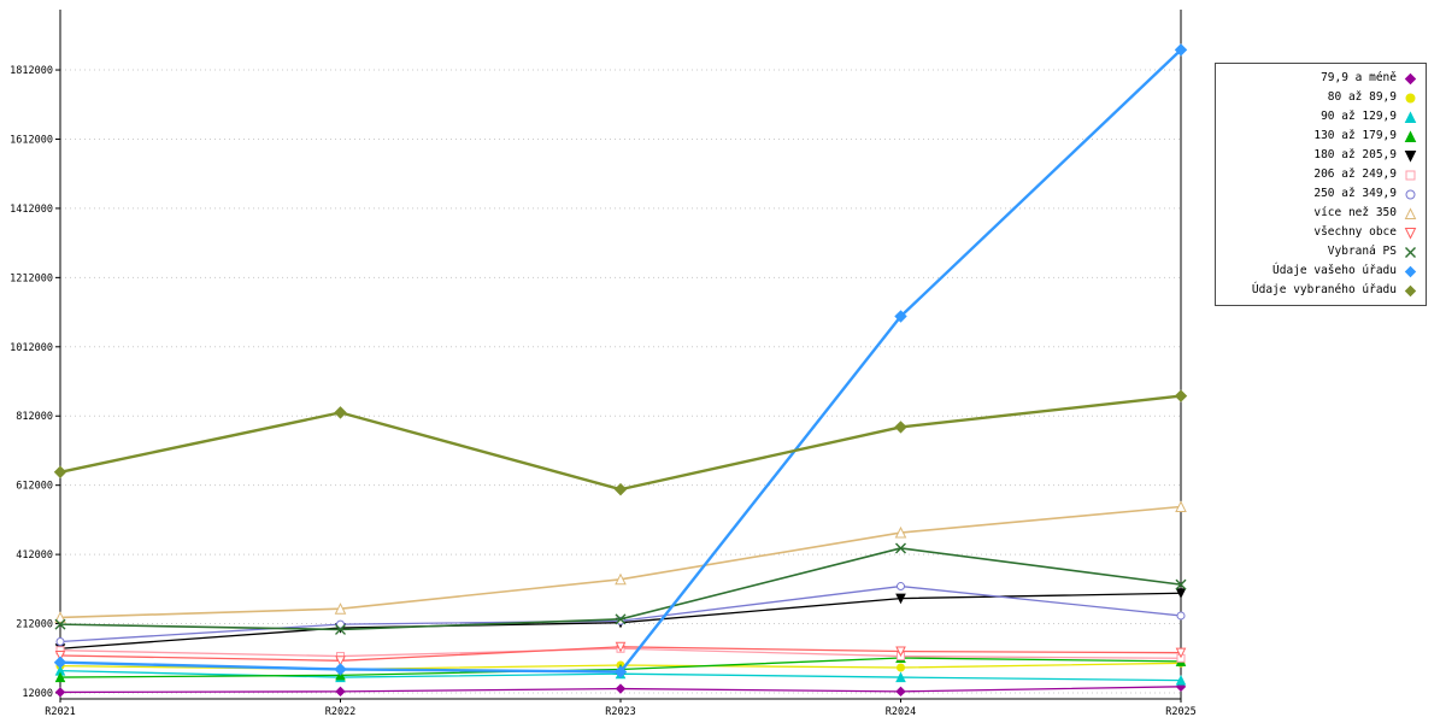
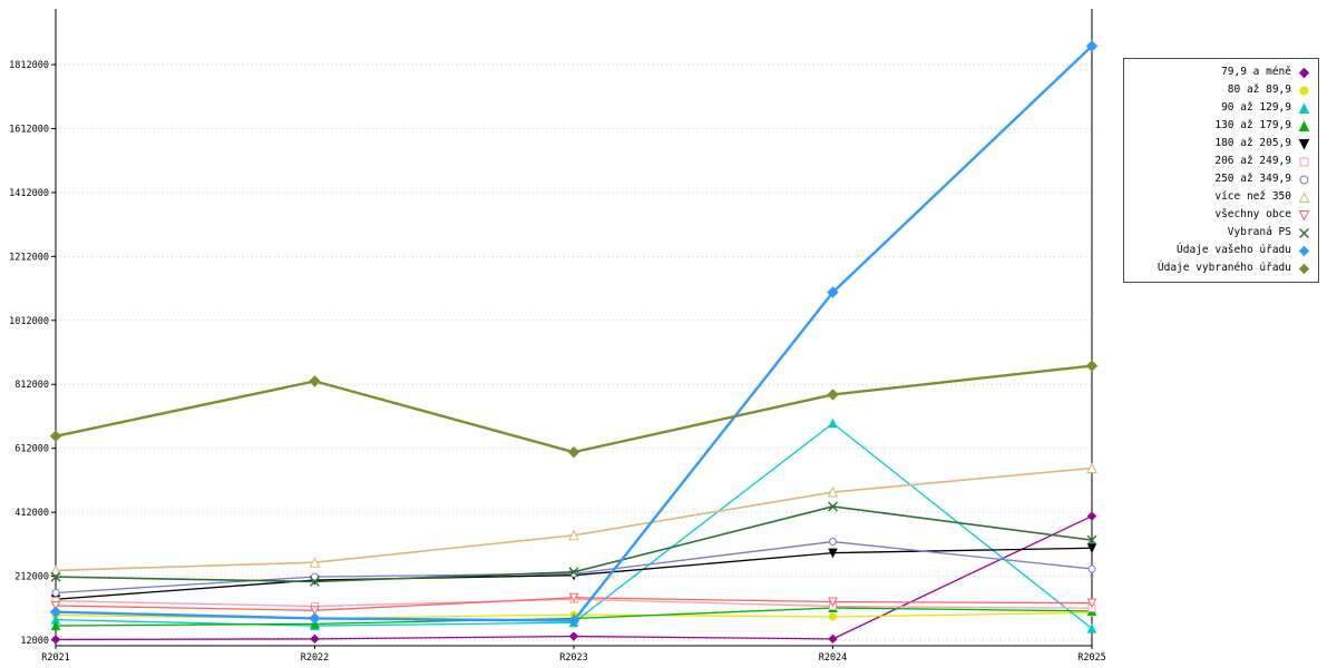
90 až 129,9/R2024: 60000 -> 690000
79,9 a méně/R2025: 30000 -> 400000
